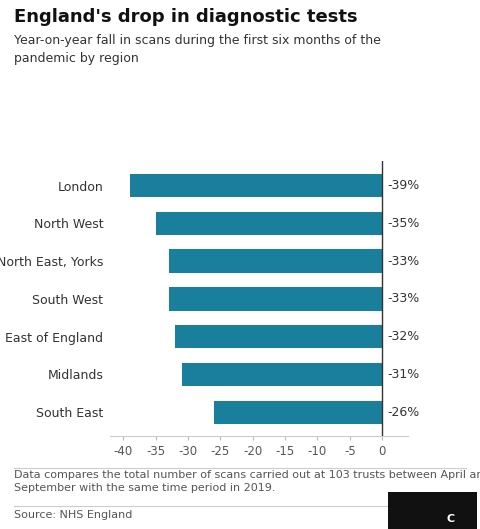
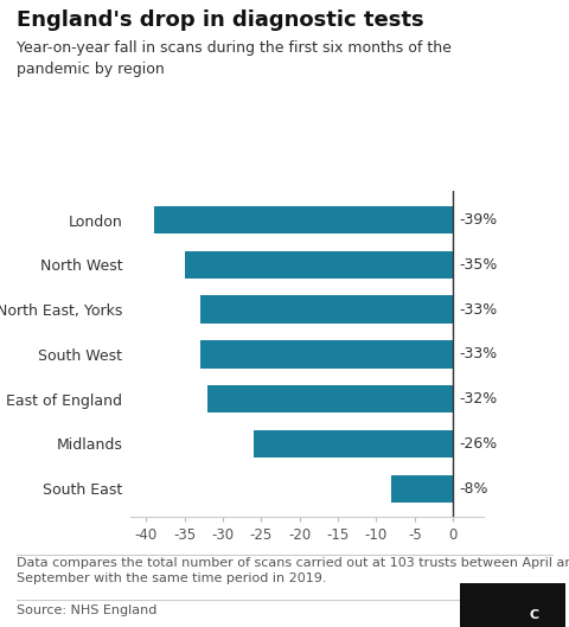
Midlands: -31% -> -26%
South East: -26% -> -8%
